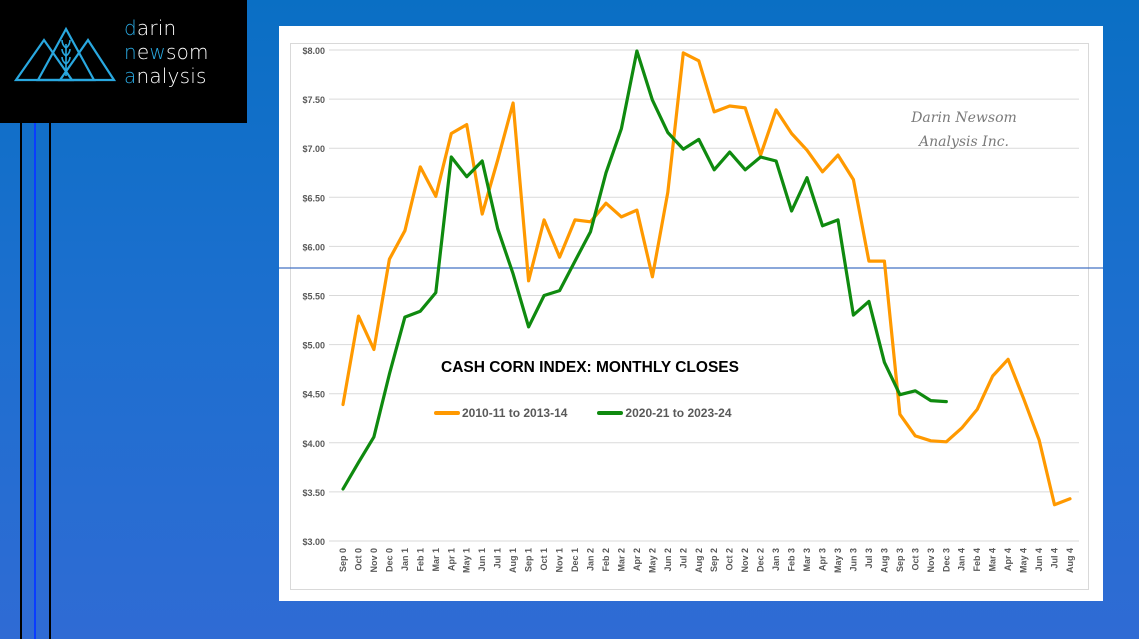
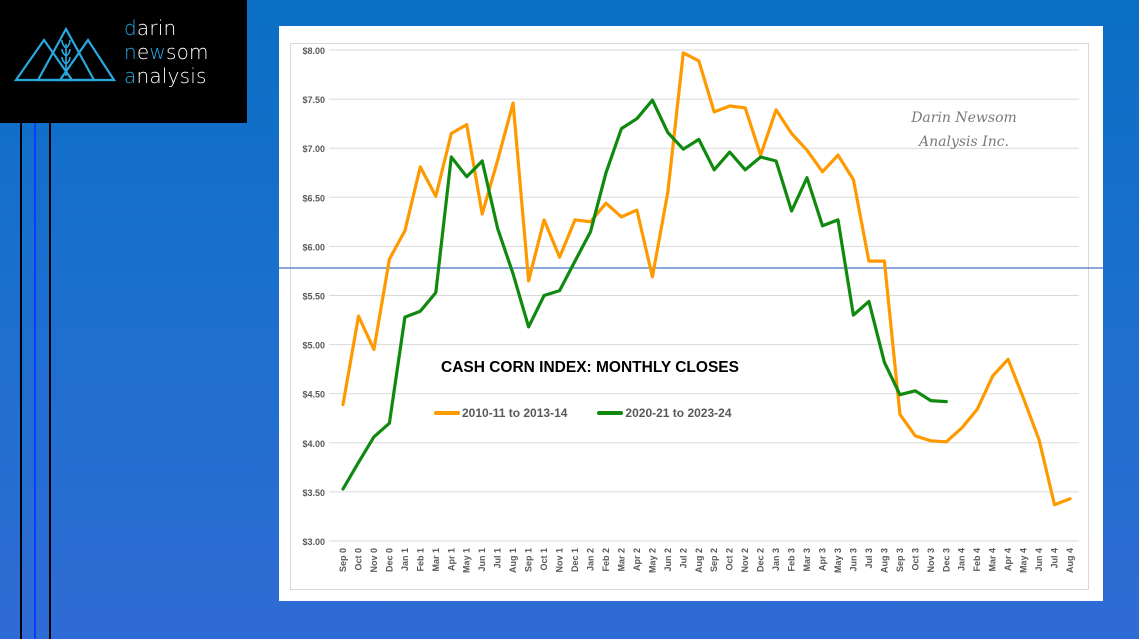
2020-21 to 2023-24/Dec 0: $4.7 -> $4.2
2020-21 to 2023-24/Apr 2: $8.0 -> $7.3
